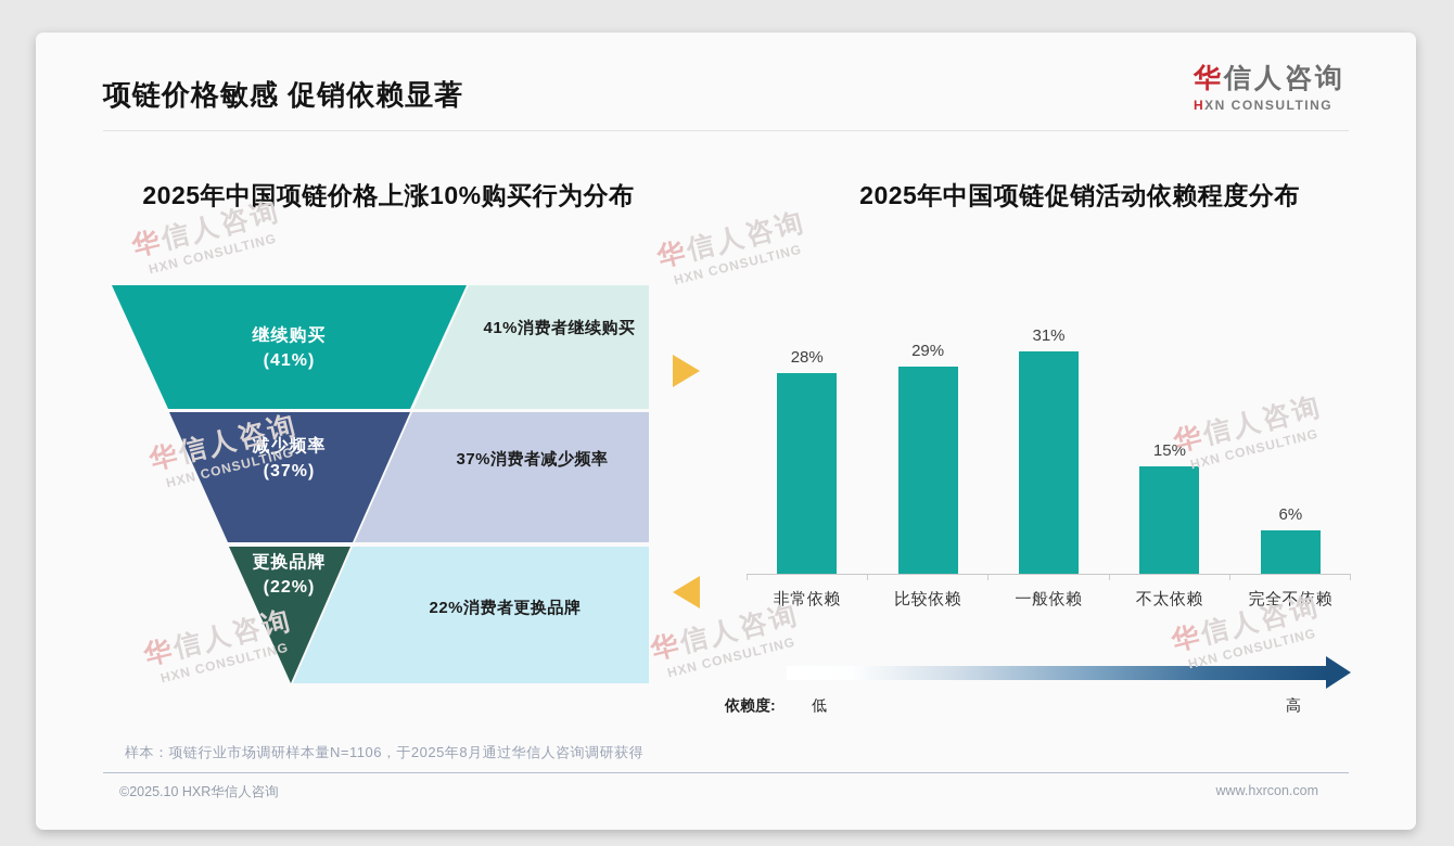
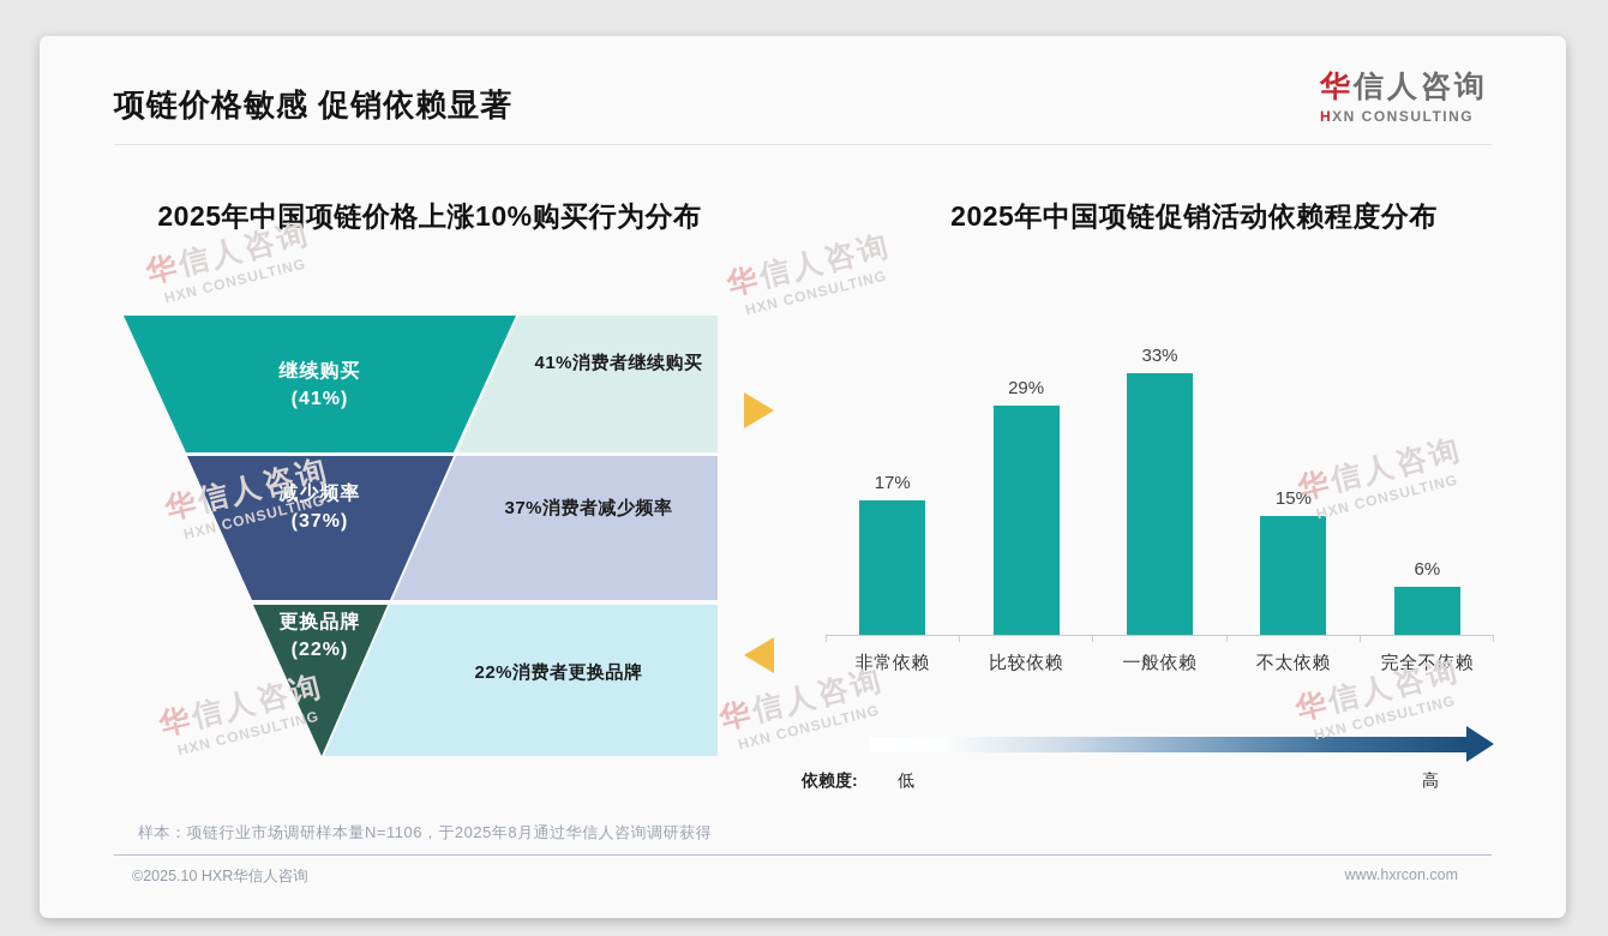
2025年中国项链促销活动依赖程度分布/非常依赖: 28% -> 17%
2025年中国项链促销活动依赖程度分布/一般依赖: 31% -> 33%
